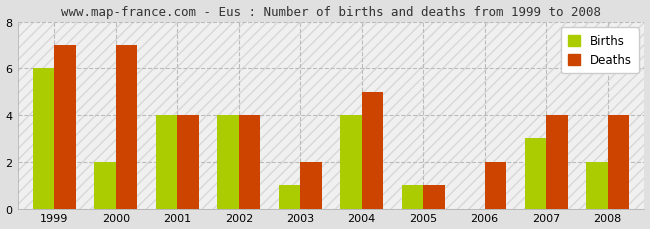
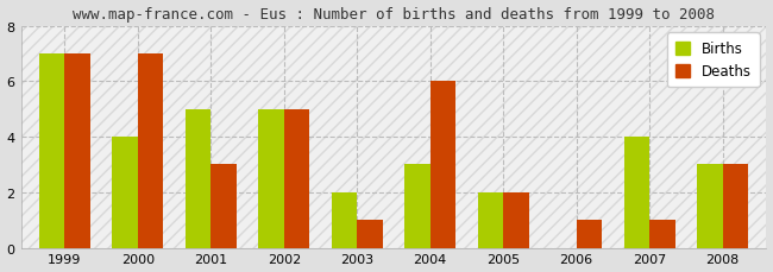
Births/1999: 6 -> 7
Births/2000: 2 -> 4
Births/2001: 4 -> 5
Deaths/2001: 4 -> 3
Births/2002: 4 -> 5
Deaths/2002: 4 -> 5
Births/2003: 1 -> 2
Deaths/2003: 2 -> 1
Births/2004: 4 -> 3
Deaths/2004: 5 -> 6
Births/2005: 1 -> 2
Deaths/2005: 1 -> 2
Deaths/2006: 2 -> 1
Births/2007: 3 -> 4
Deaths/2007: 4 -> 1
Births/2008: 2 -> 3
Deaths/2008: 4 -> 3
